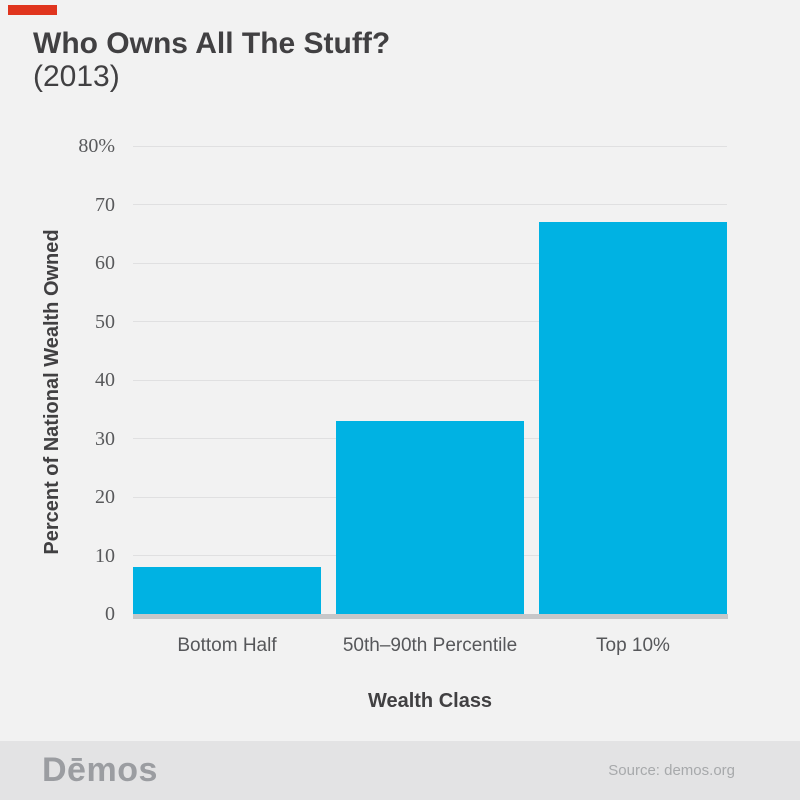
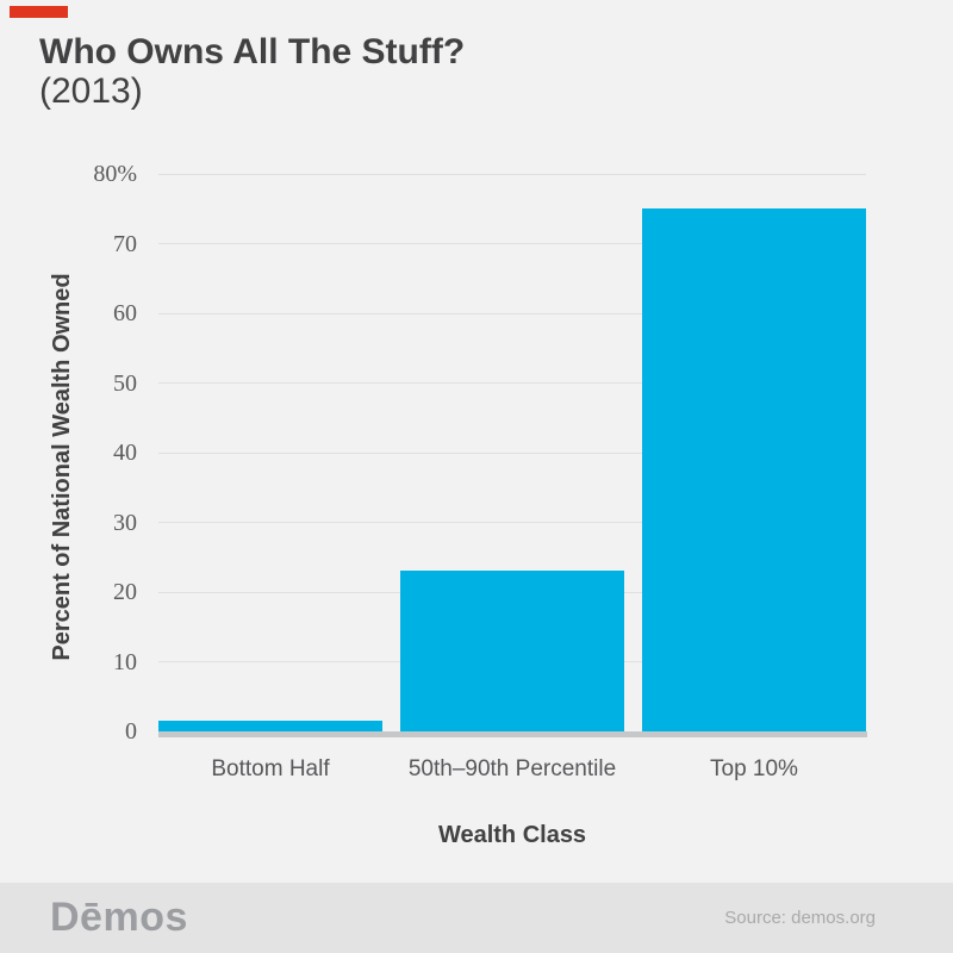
Bottom Half: 8% -> 2%
50th–90th Percentile: 33% -> 23%
Top 10%: 67% -> 75%
